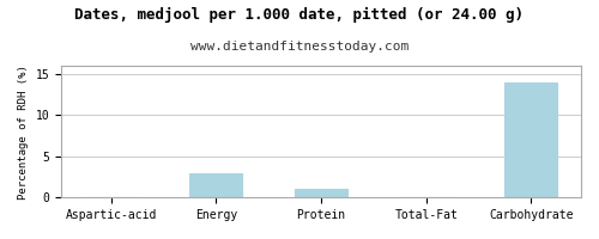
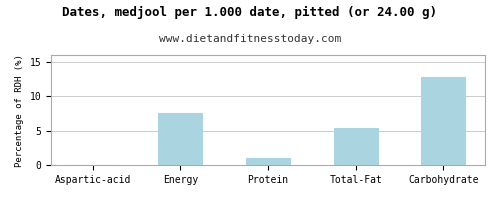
Energy: 3.0 -> 7.6
Total-Fat: 0.1 -> 5.4
Carbohydrate: 14.0 -> 12.8
